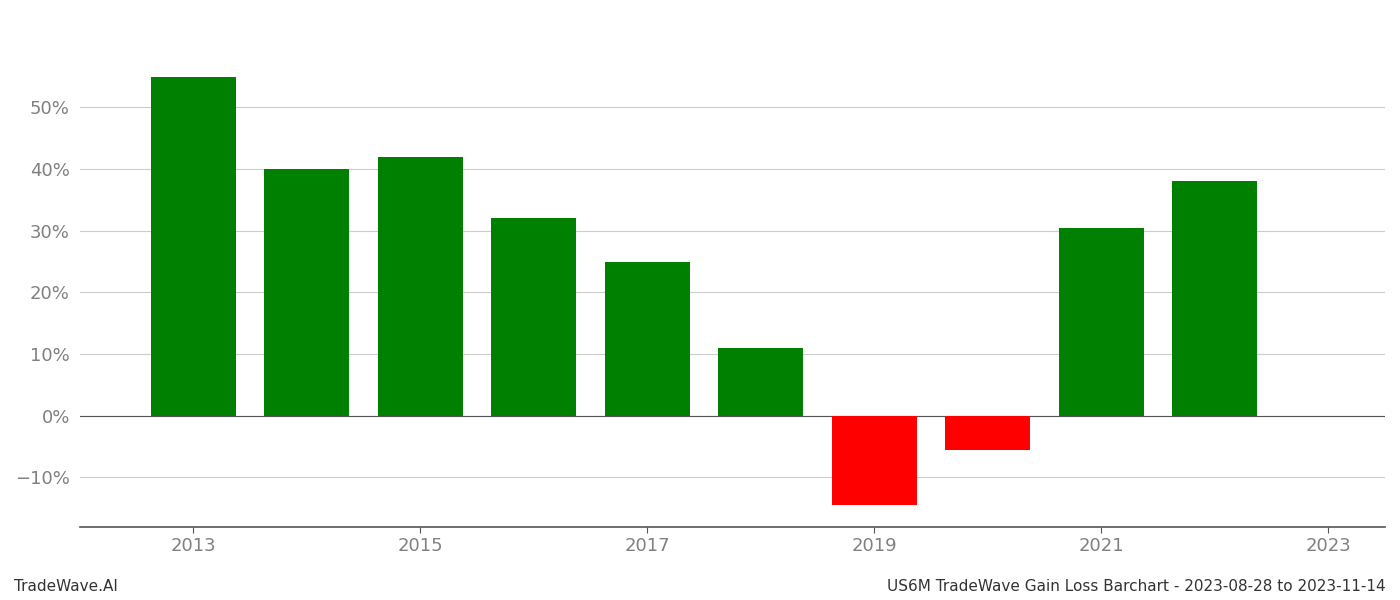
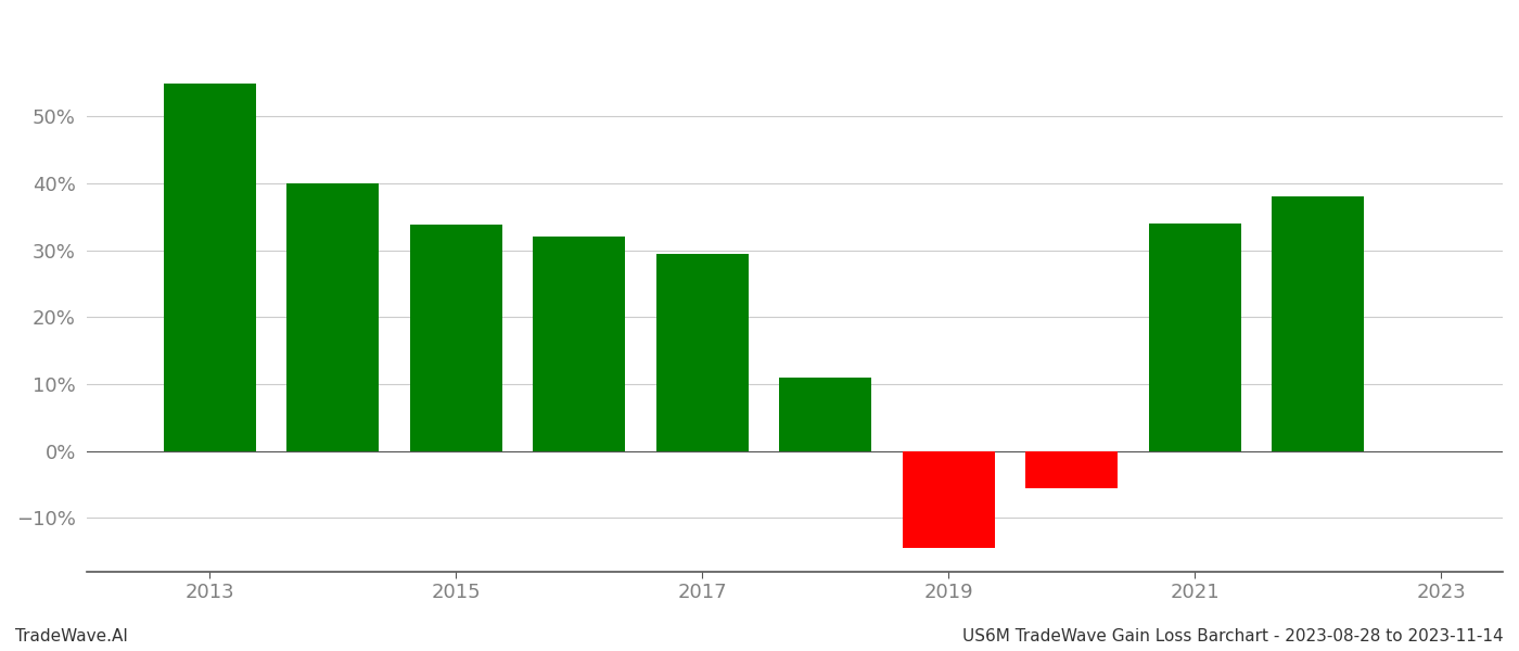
2015: 42.0% -> 33.8%
2017: 25.0% -> 29.4%
2021: 30.5% -> 34.0%
